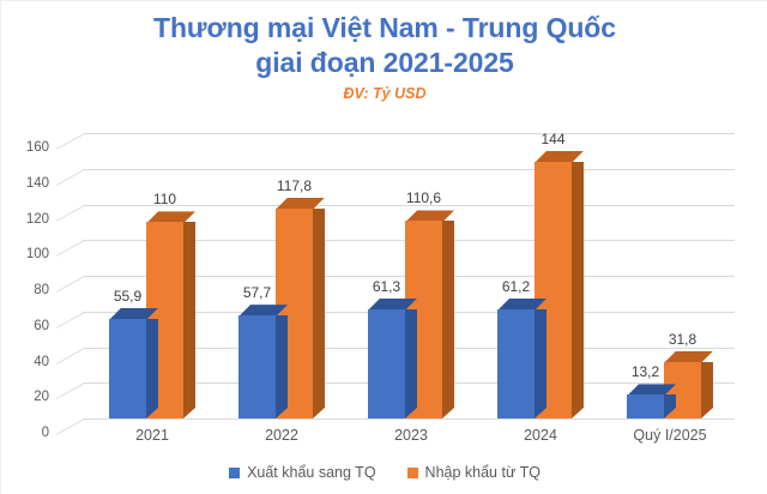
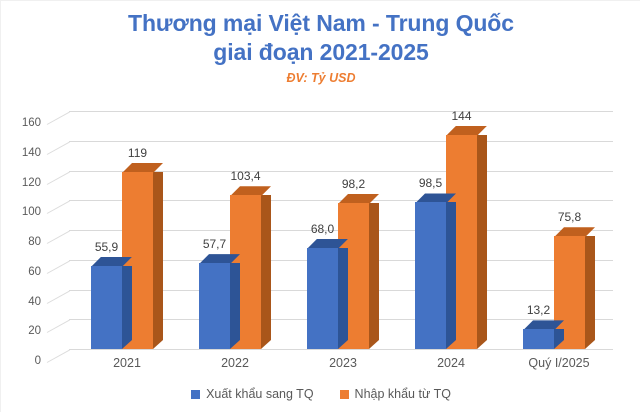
Nhập khẩu từ TQ/2021: 110 -> 119
Nhập khẩu từ TQ/2022: 117,8 -> 103,4
Xuất khẩu sang TQ/2023: 61,3 -> 68,0
Nhập khẩu từ TQ/2023: 110,6 -> 98,2
Xuất khẩu sang TQ/2024: 61,2 -> 98,5
Nhập khẩu từ TQ/Quý I/2025: 31,8 -> 75,8
